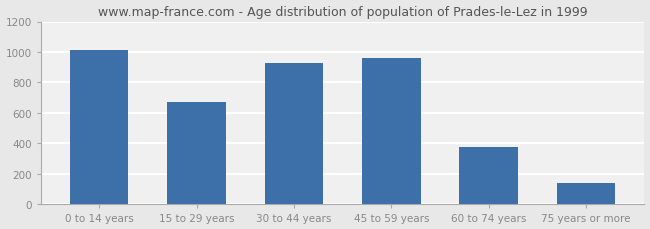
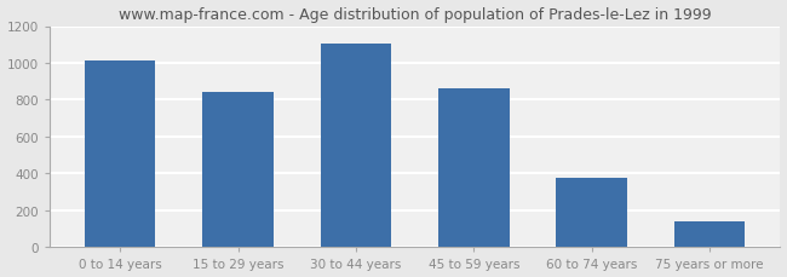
15 to 29 years: 670 -> 840
30 to 44 years: 930 -> 1100
45 to 59 years: 960 -> 860
